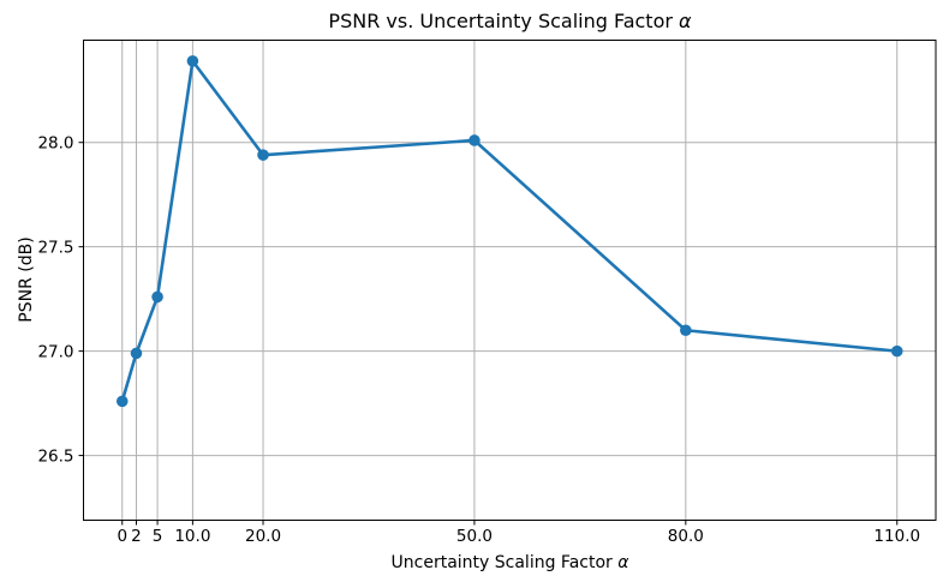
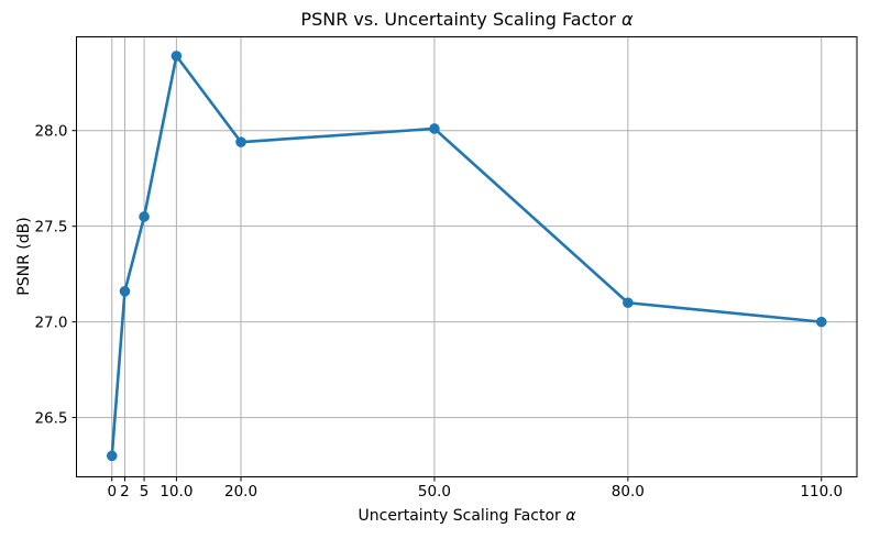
0: 26.76 -> 26.30
2: 26.99 -> 27.16
5: 27.26 -> 27.55
